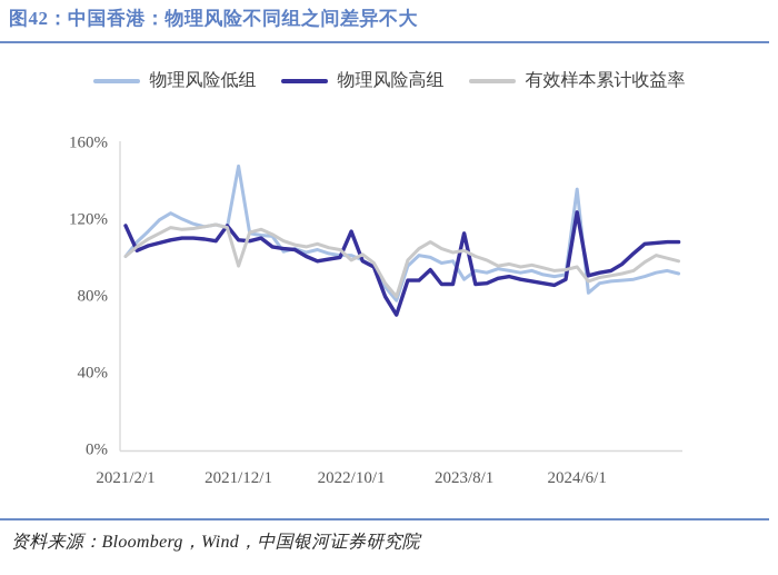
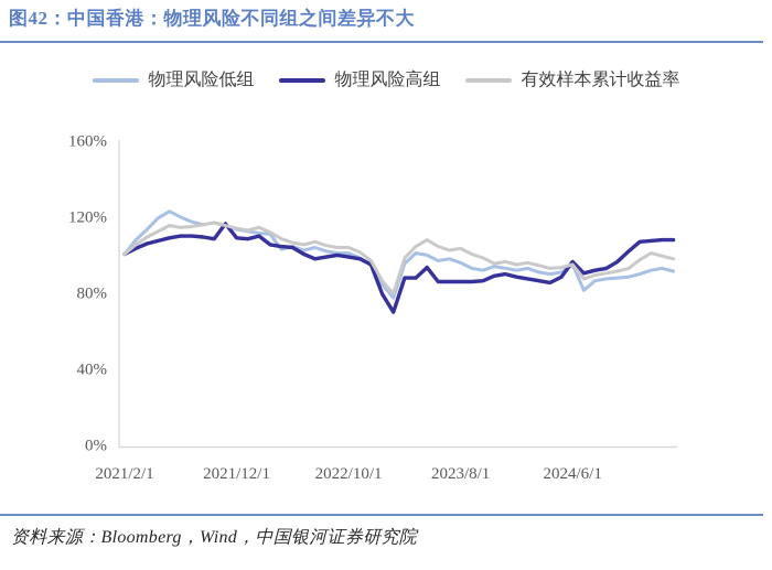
物理风险高组/2021/2/1: 116% -> 100%
物理风险低组/2021/12/1: 147% -> 113%
有效样本累计收益率/2021/12/1: 95% -> 114%
物理风险高组/2022/10/1: 113% -> 98%
有效样本累计收益率/2022/10/1: 98% -> 104%
物理风险低组/2023/8/1: 88% -> 96%
物理风险高组/2023/8/1: 112% -> 86%
物理风险低组/2024/6/1: 135% -> 94%
物理风险高组/2024/6/1: 123% -> 96%
